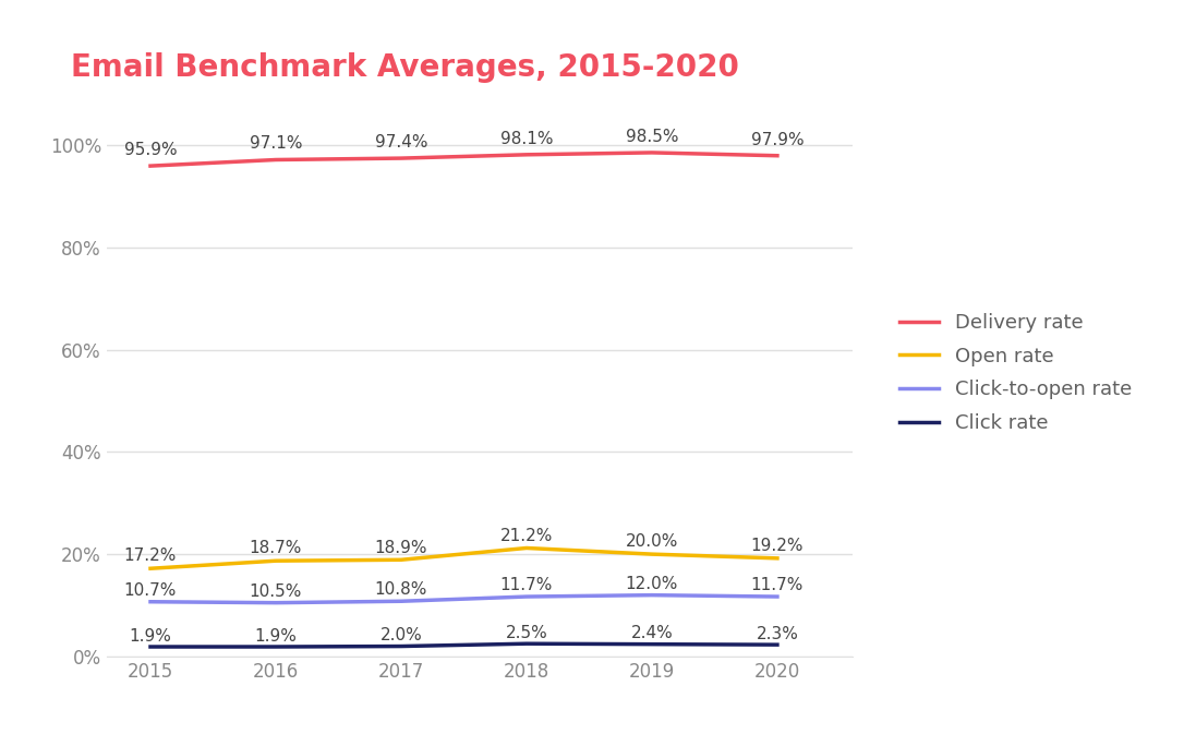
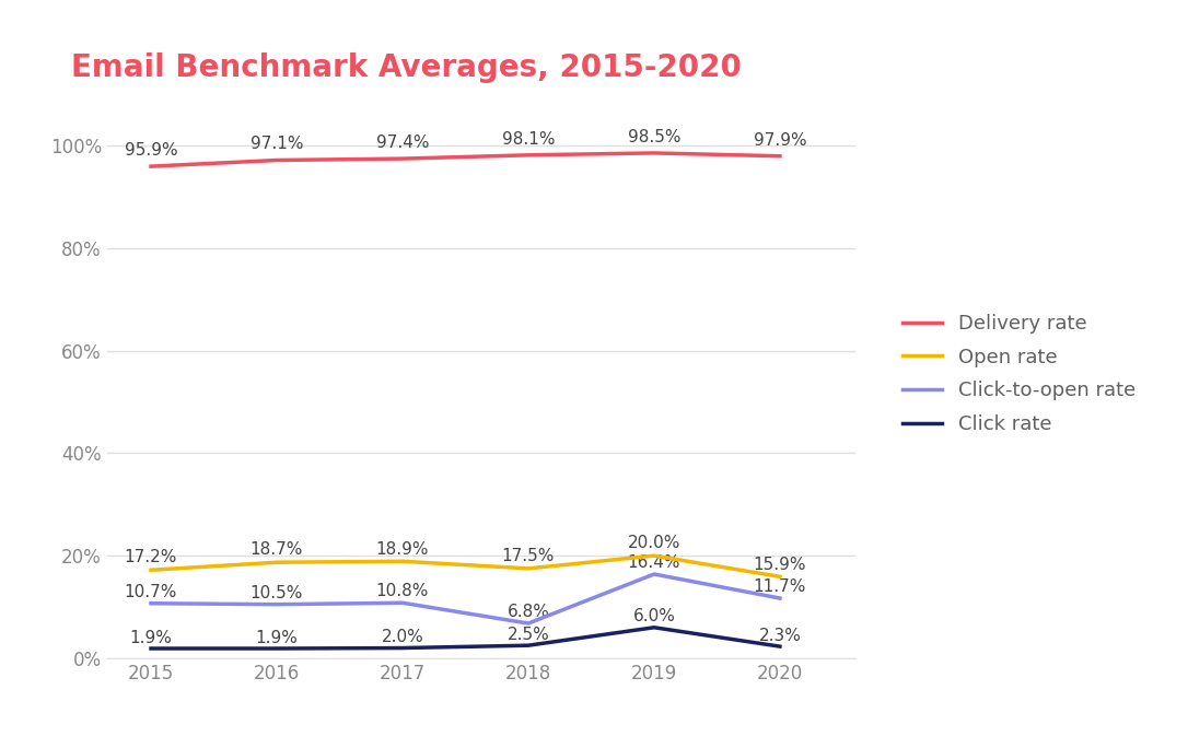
Open rate/2018: 21.2% -> 17.5%
Click-to-open rate/2018: 11.7% -> 6.8%
Click-to-open rate/2019: 12.0% -> 16.4%
Click rate/2019: 2.4% -> 6.0%
Open rate/2020: 19.2% -> 15.9%
